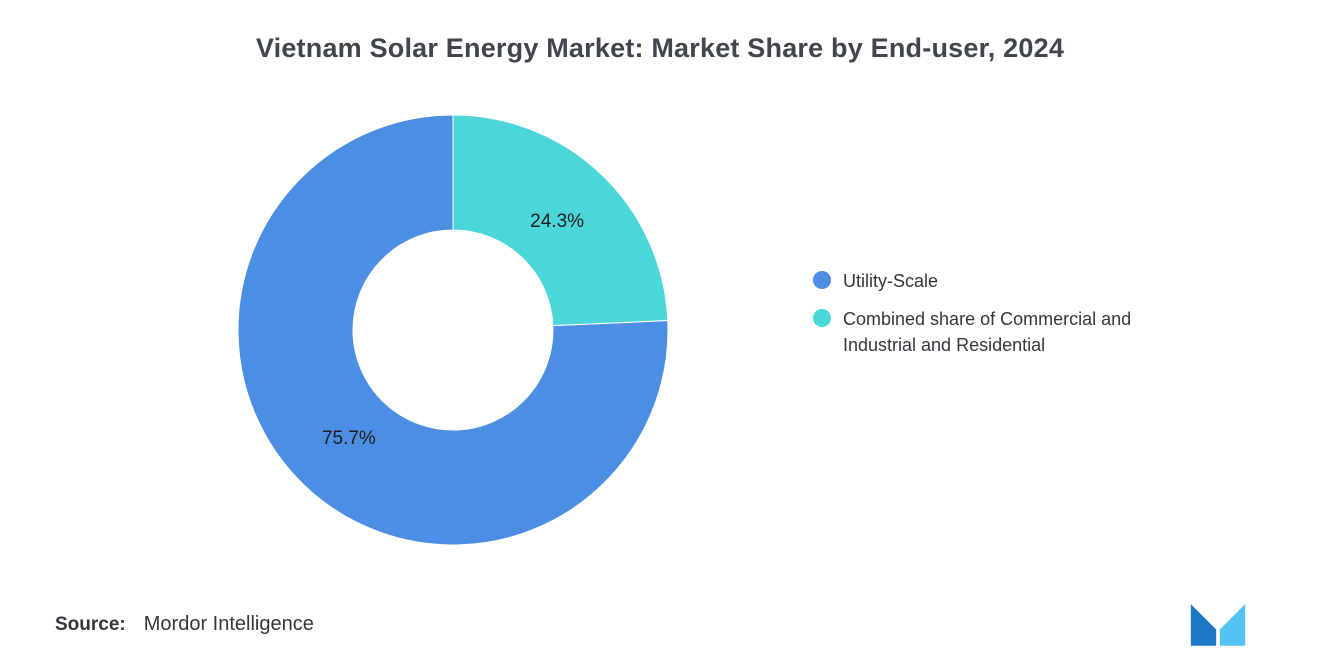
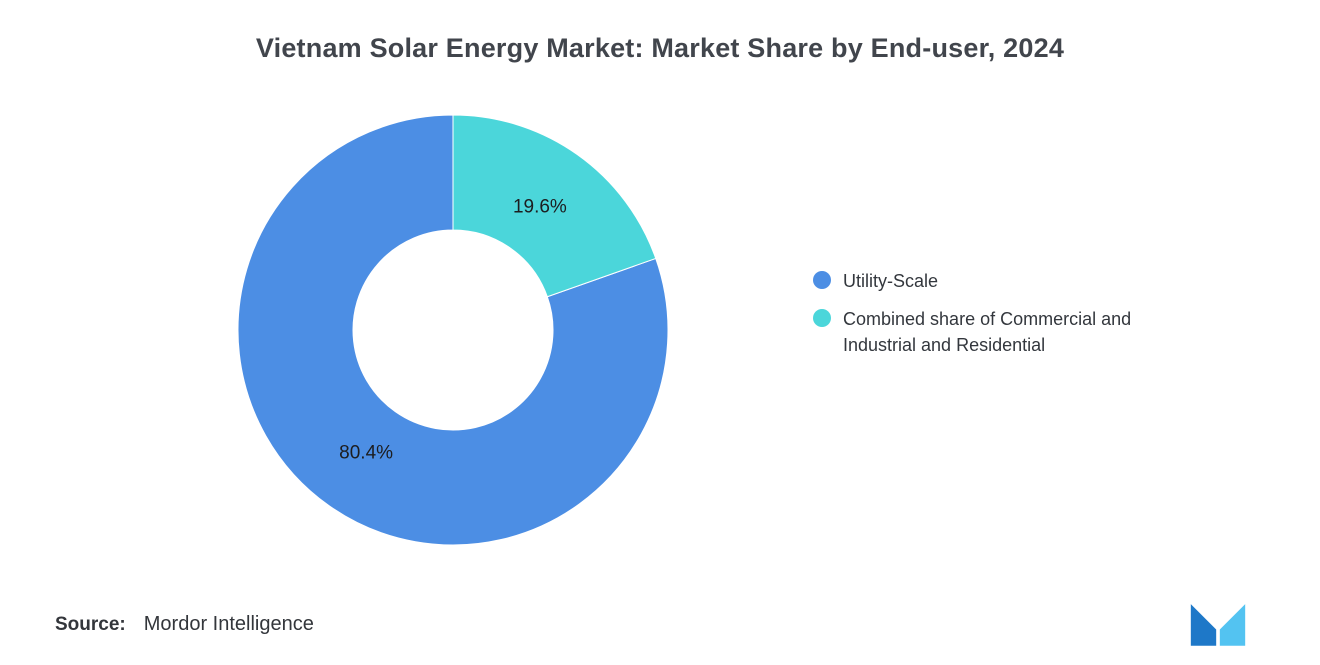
Utility-Scale: 75.7% -> 80.4%
Combined share of Commercial and Industrial and Residential: 24.3% -> 19.6%
